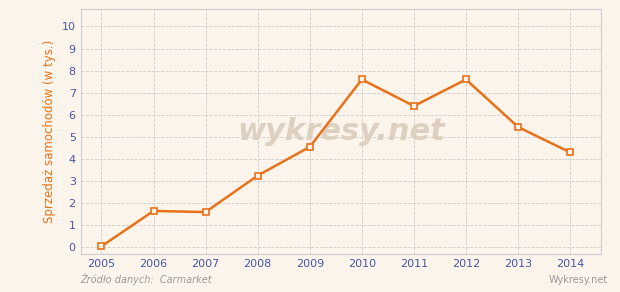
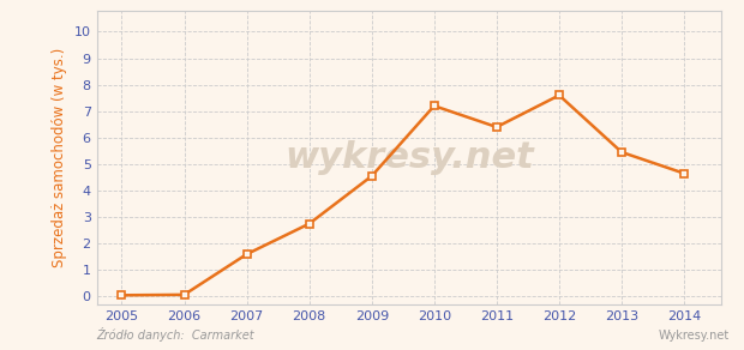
2006: 1.65 -> 0.07
2008: 3.25 -> 2.75
2010: 7.60 -> 7.20
2014: 4.30 -> 4.65
